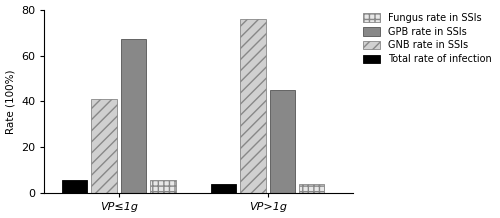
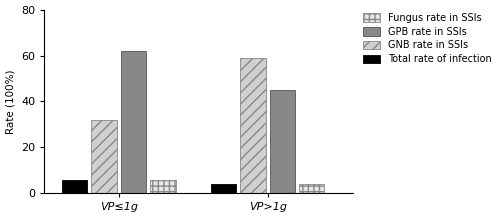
GNB rate in SSIs/VP≤1g: 41 -> 32
GPB rate in SSIs/VP≤1g: 67 -> 62
GNB rate in SSIs/VP>1g: 76 -> 59
